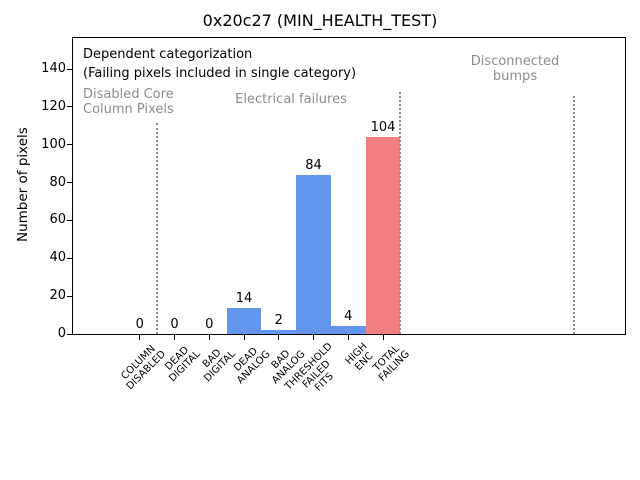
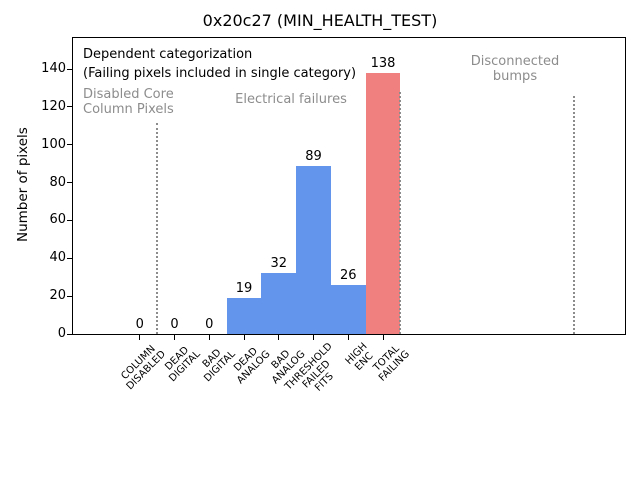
DEAD ANALOG: 14 -> 19
BAD ANALOG: 2 -> 32
THRESHOLD FAILED FITS: 84 -> 89
HIGH ENC: 4 -> 26
TOTAL FAILING: 104 -> 138
